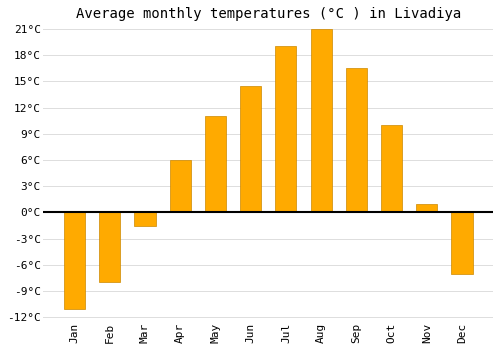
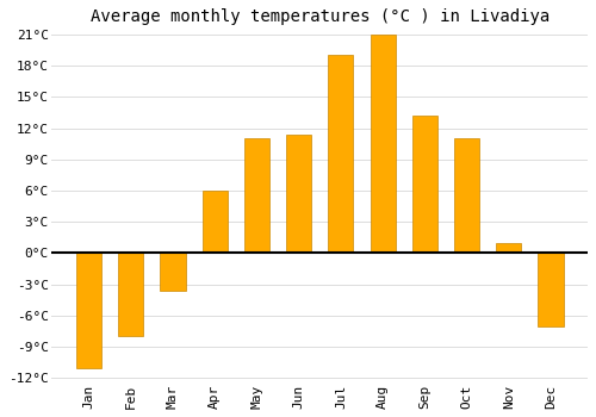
Mar: -1.5°C -> -3.6°C
Jun: 14.5°C -> 11.4°C
Sep: 16.5°C -> 13.2°C
Oct: 10.0°C -> 11.0°C
